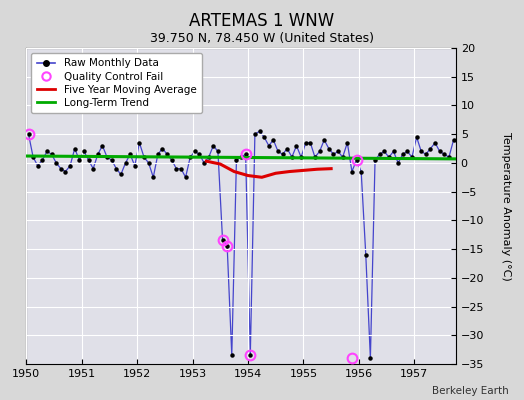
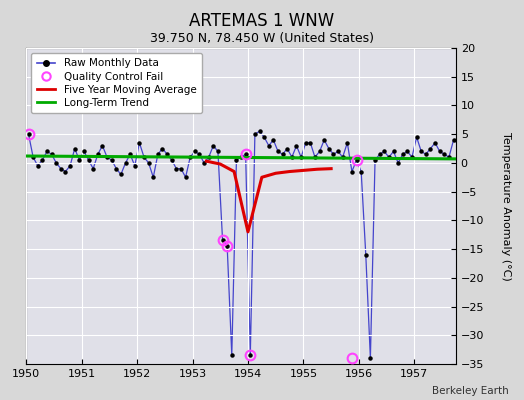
Five Year Moving Average/1954: -2.2 -> -12.0
